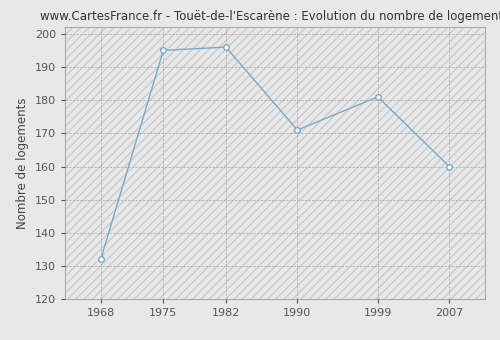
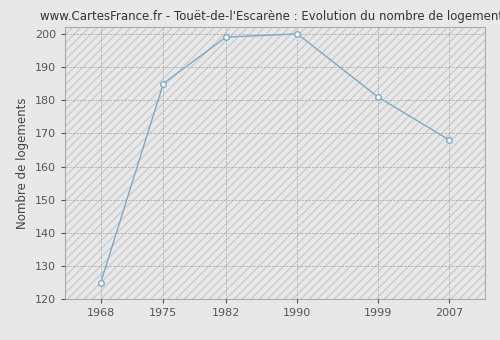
1968: 132 -> 125
1975: 195 -> 185
1982: 196 -> 199
1990: 171 -> 200
2007: 160 -> 168
